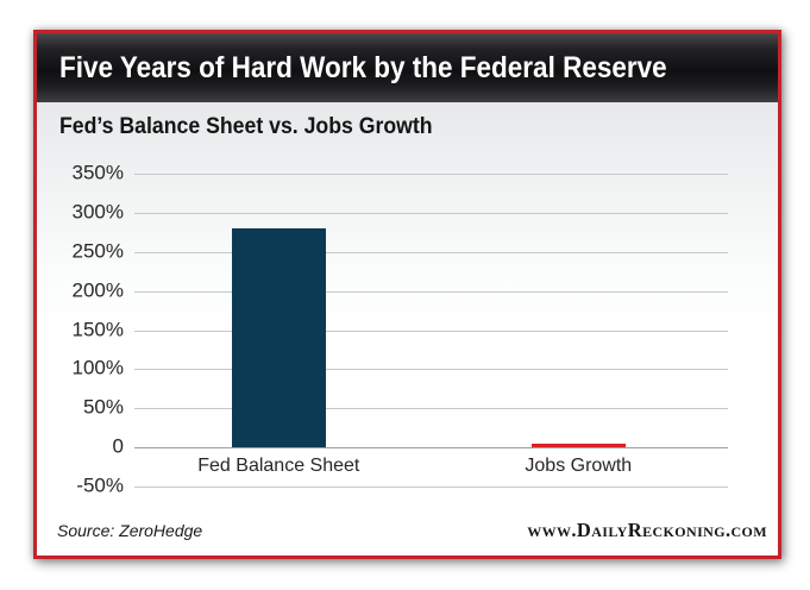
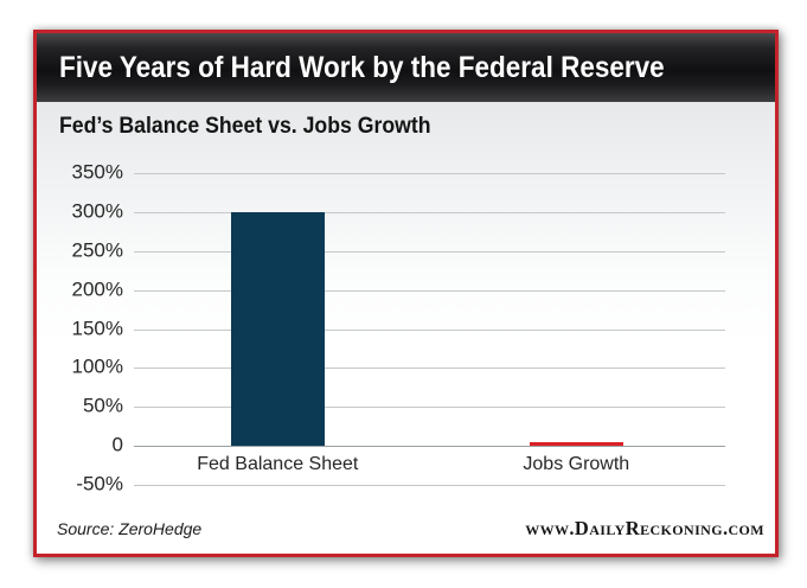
Fed Balance Sheet: 280% -> 300%
